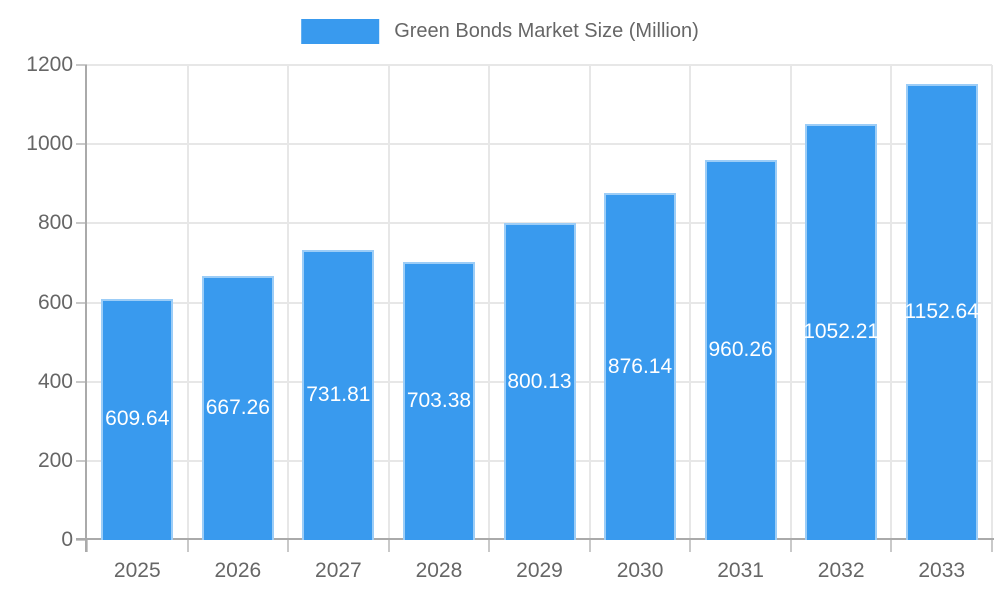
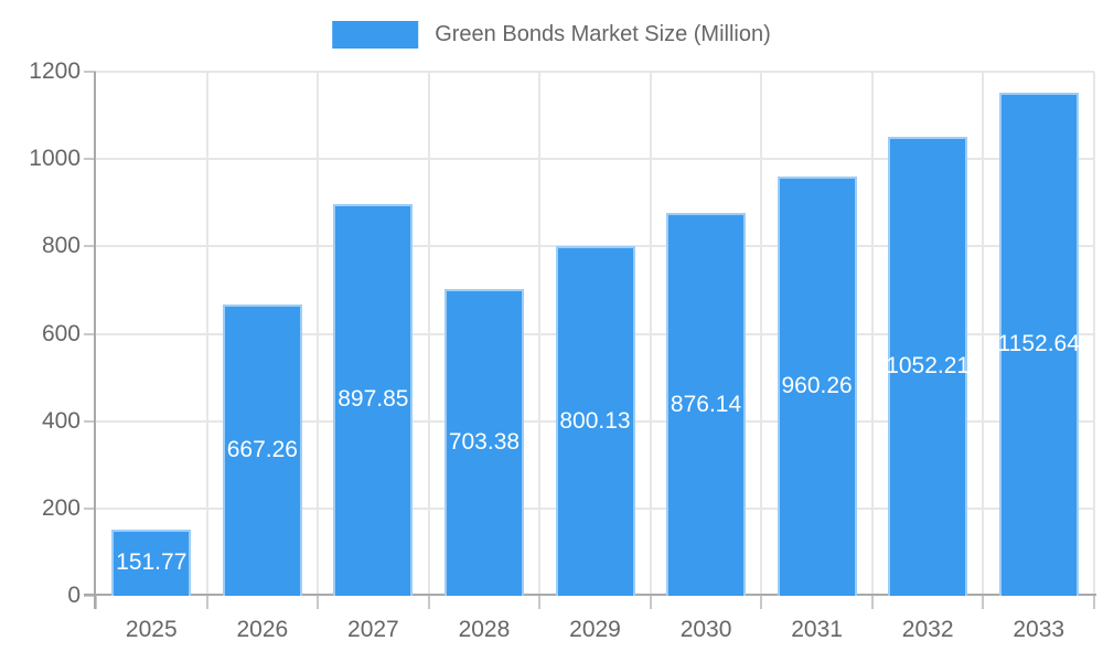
2025: 609.64 -> 151.77
2027: 731.81 -> 897.85
